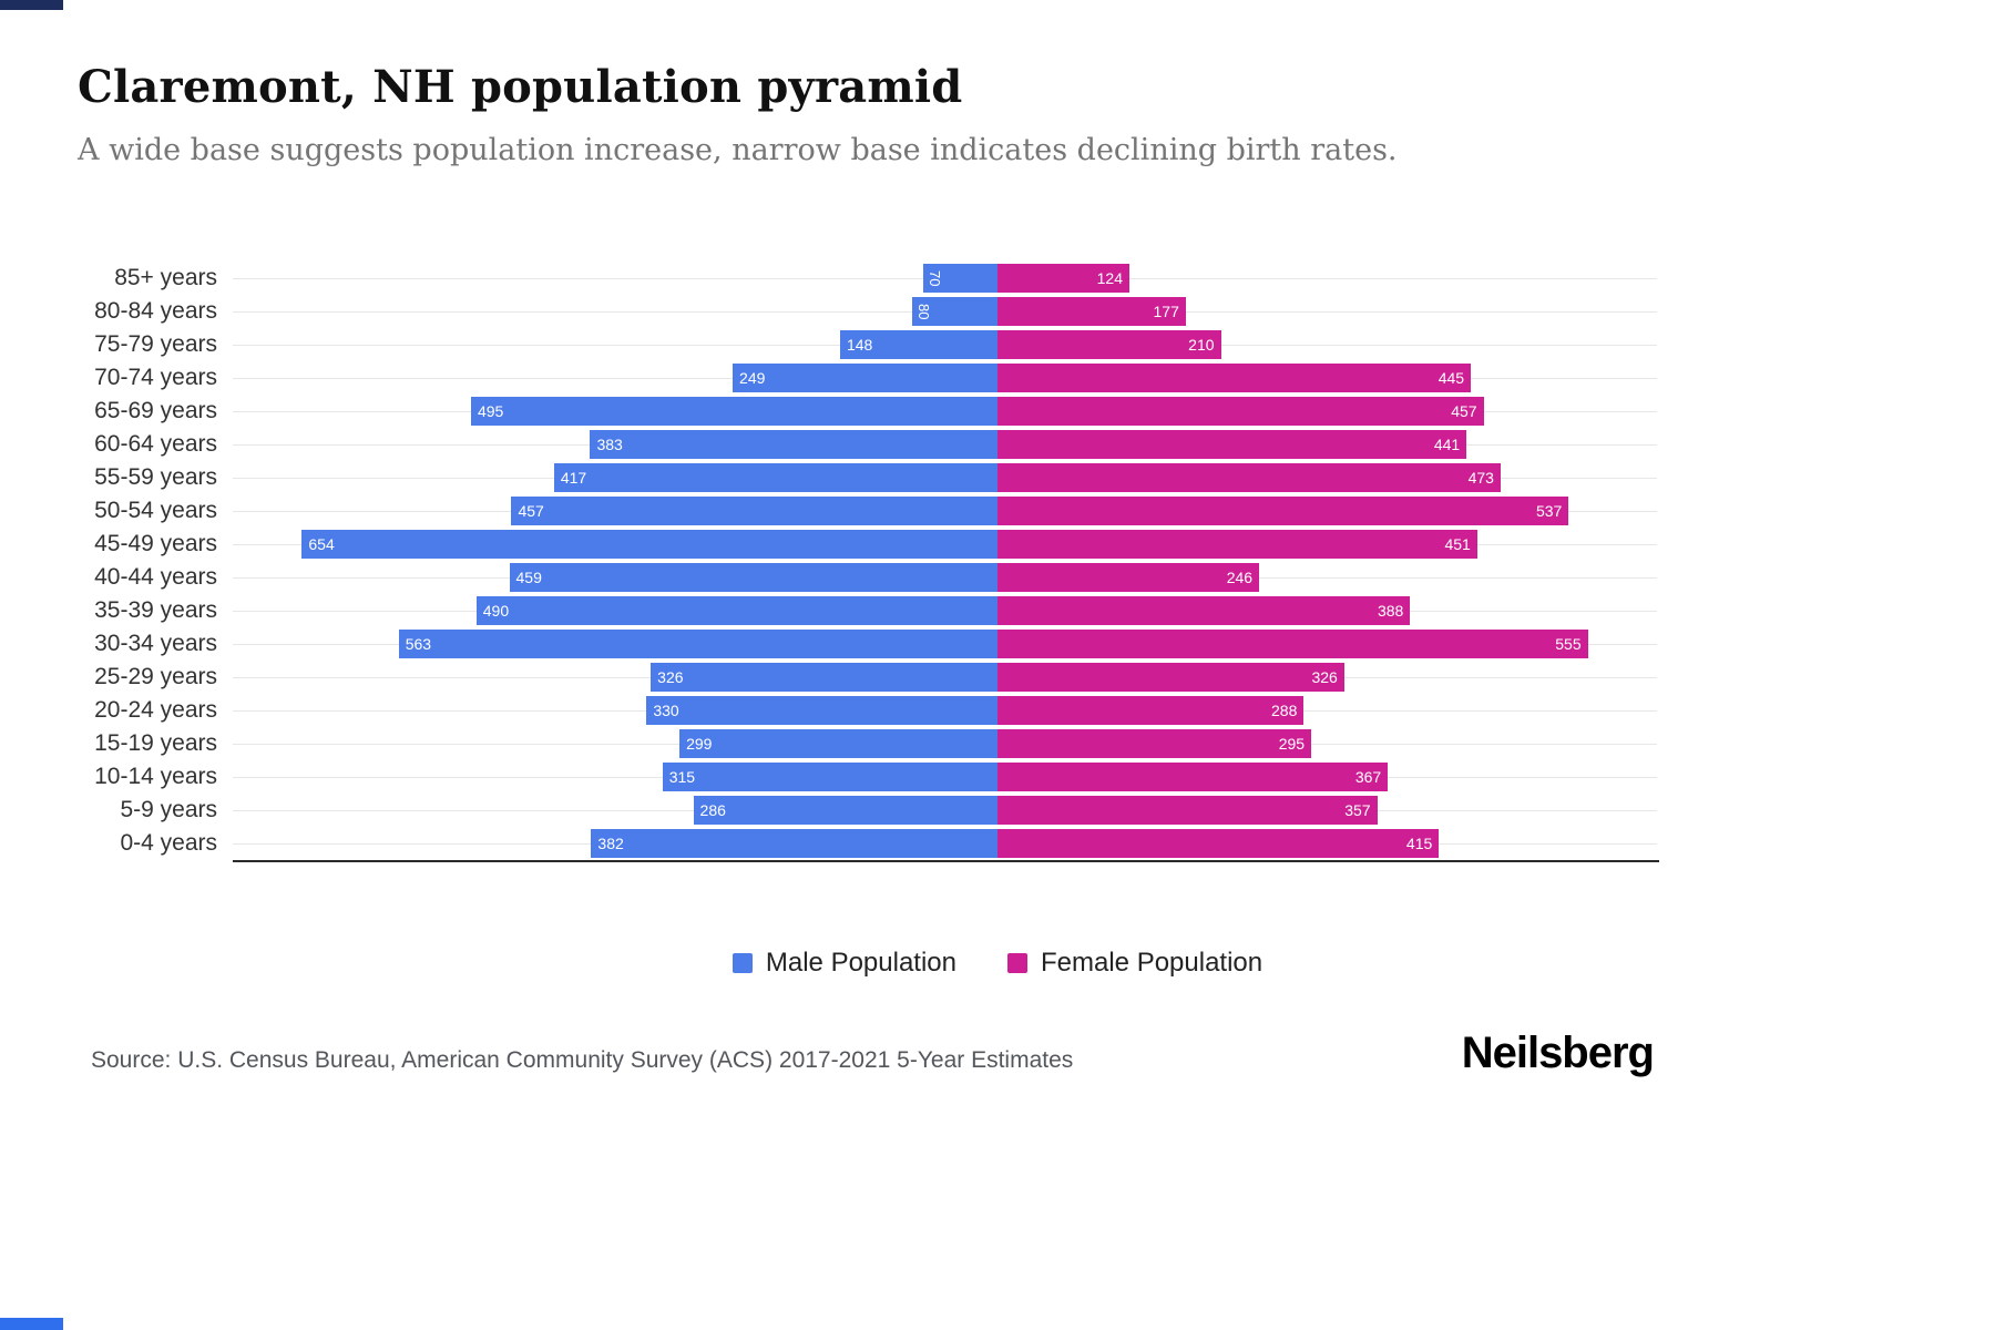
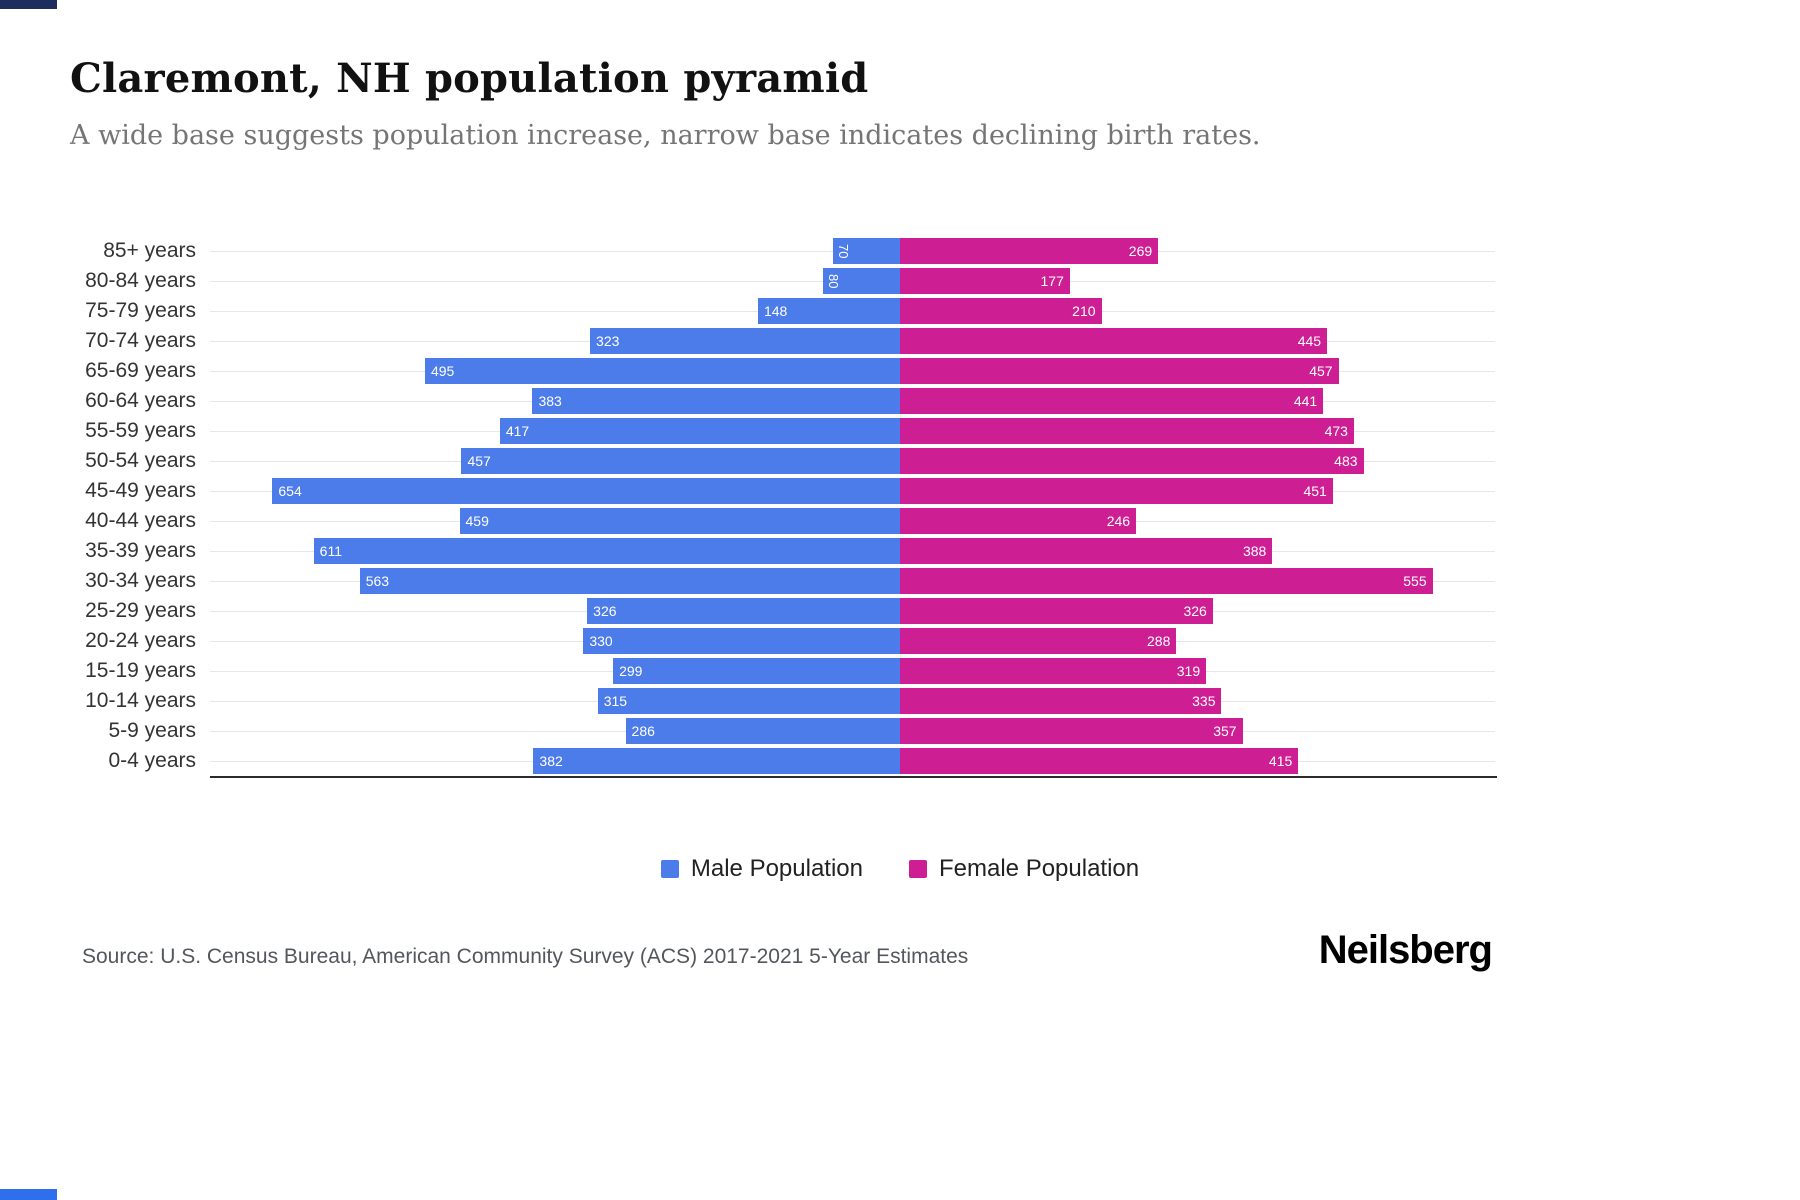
Female Population/85+ years: 124 -> 269
Male Population/70-74 years: 249 -> 323
Female Population/50-54 years: 537 -> 483
Male Population/35-39 years: 490 -> 611
Female Population/15-19 years: 295 -> 319
Female Population/10-14 years: 367 -> 335
